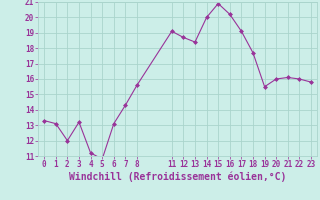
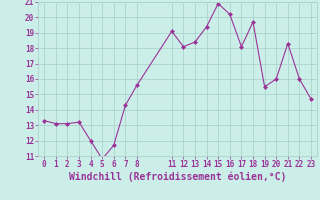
2: 12.0 -> 13.1
4: 11.2 -> 12.0
6: 13.1 -> 11.7
12: 18.7 -> 18.1
14: 20.0 -> 19.4
17: 19.1 -> 18.1
18: 17.7 -> 19.7
21: 16.1 -> 18.3
23: 15.8 -> 14.7
